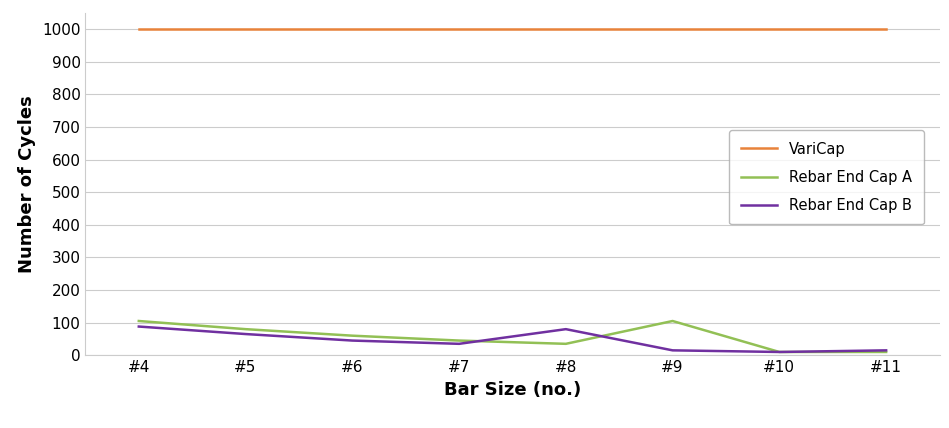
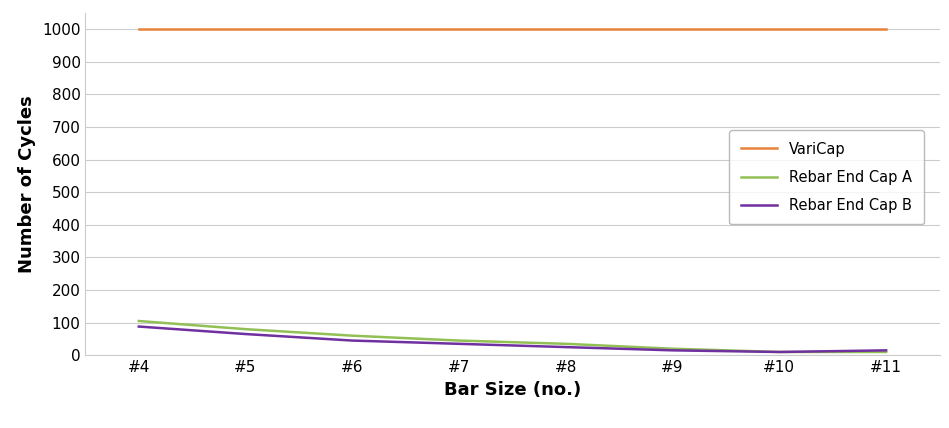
Rebar End Cap B/#8: 80 -> 25
Rebar End Cap A/#9: 105 -> 20
